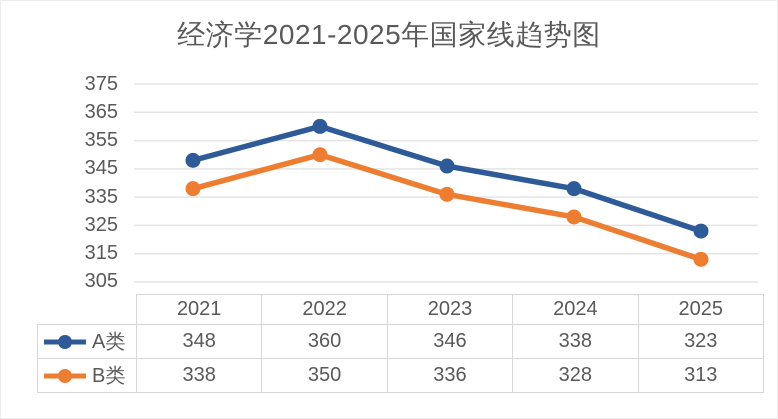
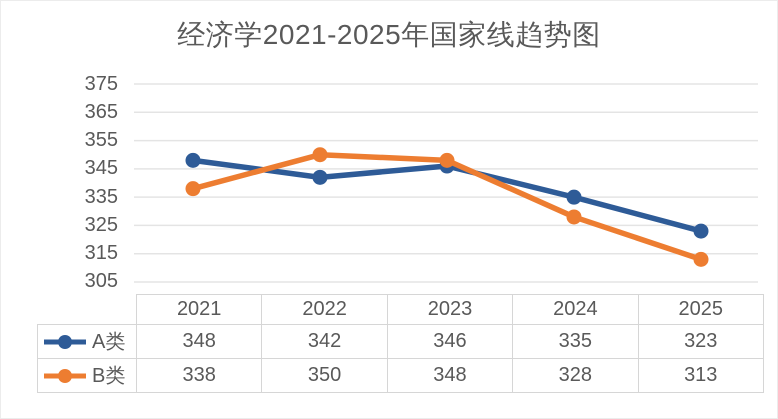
A类/2022: 360 -> 342
B类/2023: 336 -> 348
A类/2024: 338 -> 335
